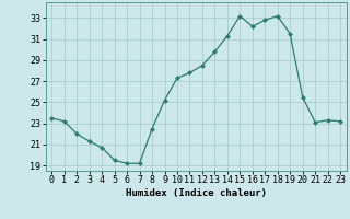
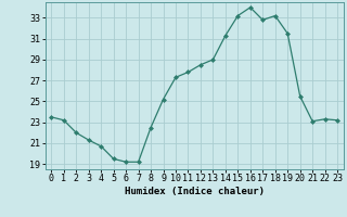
13: 29.8 -> 29.0
16: 32.2 -> 34.0
